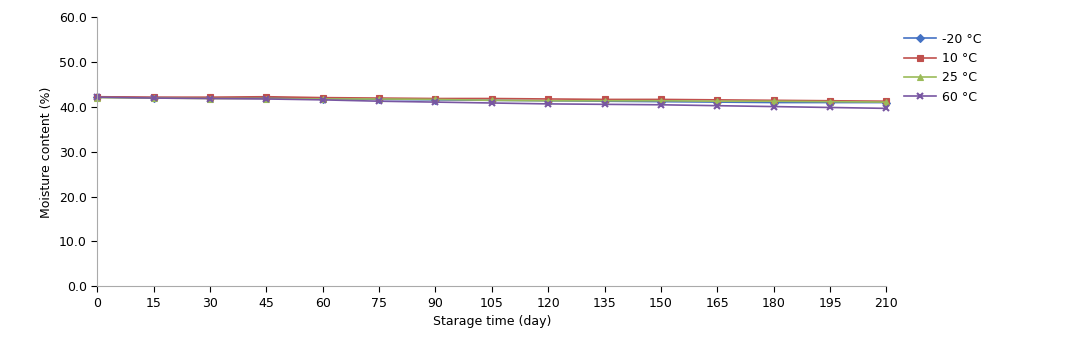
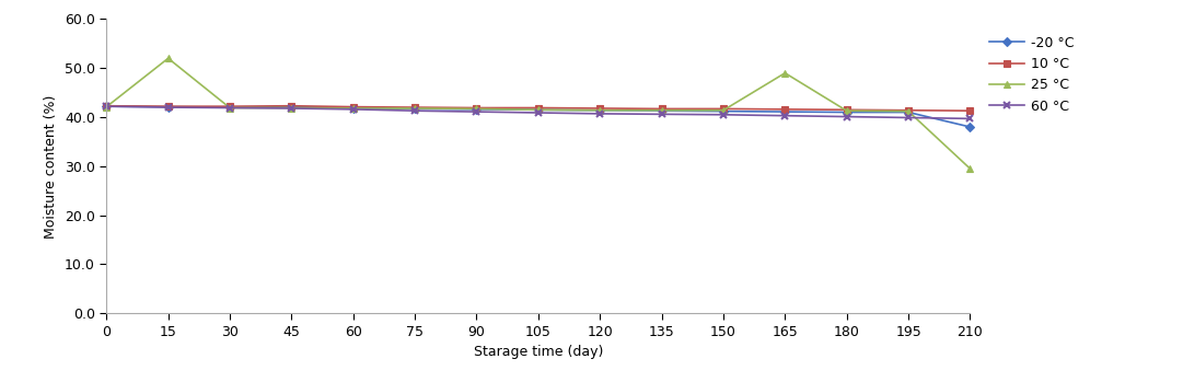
25 °C/15: 42.0 -> 52.0
25 °C/165: 41.3 -> 49.0
-20 °C/210: 41.0 -> 38.0
25 °C/210: 41.1 -> 29.5
